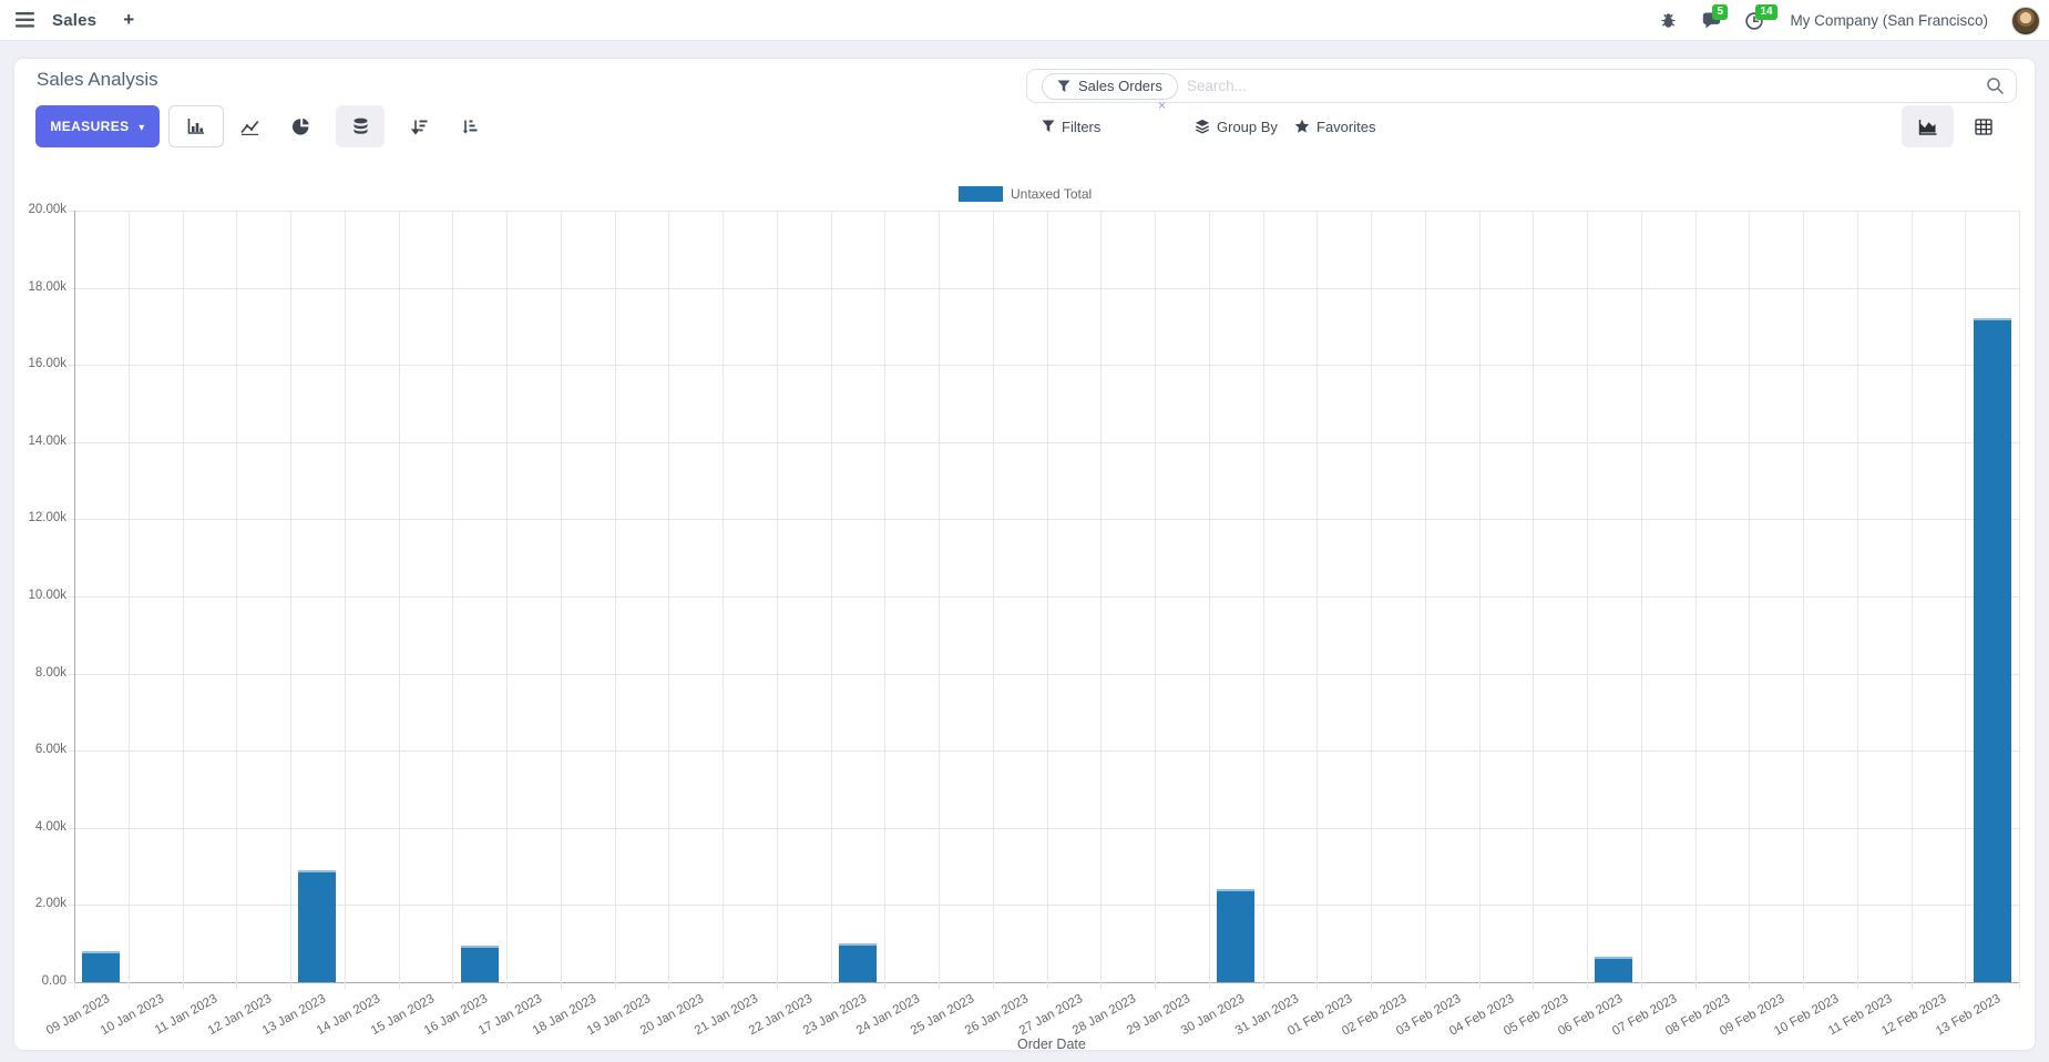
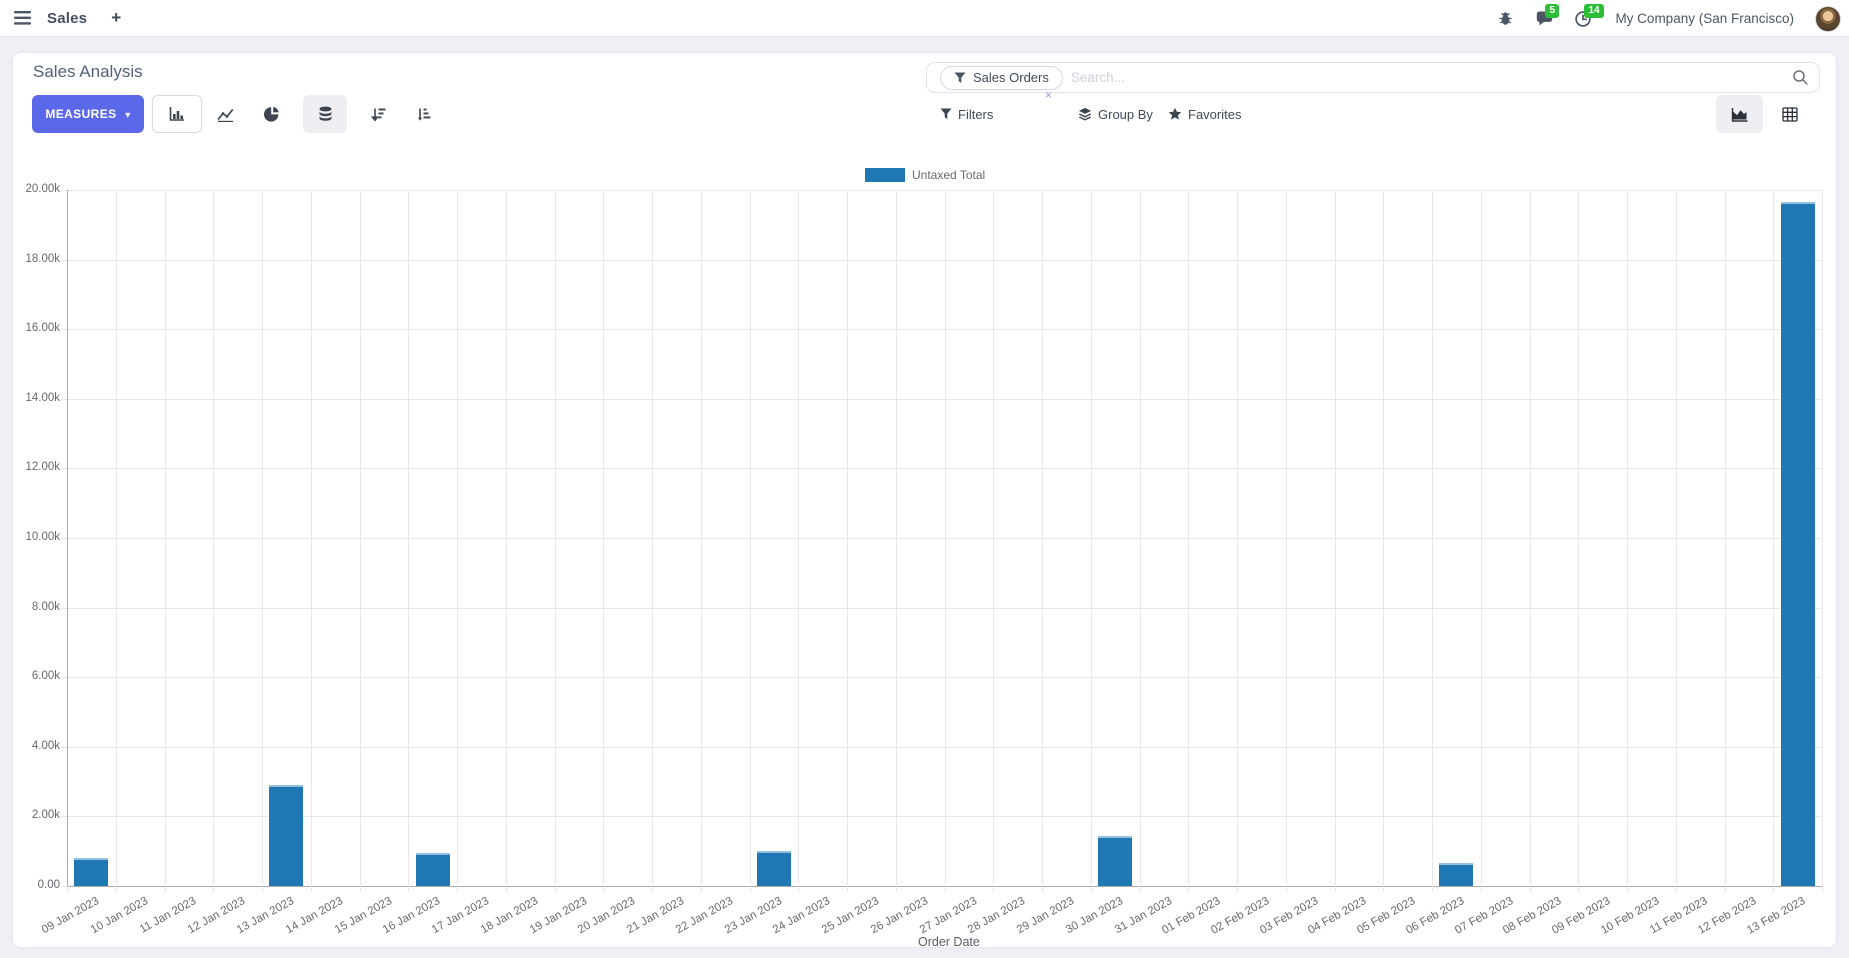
30 Jan 2023: 2.4k -> 1.4k
13 Feb 2023: 17.2k -> 19.6k
